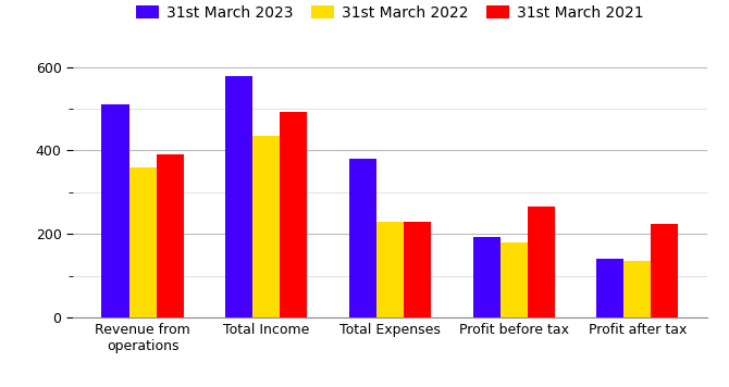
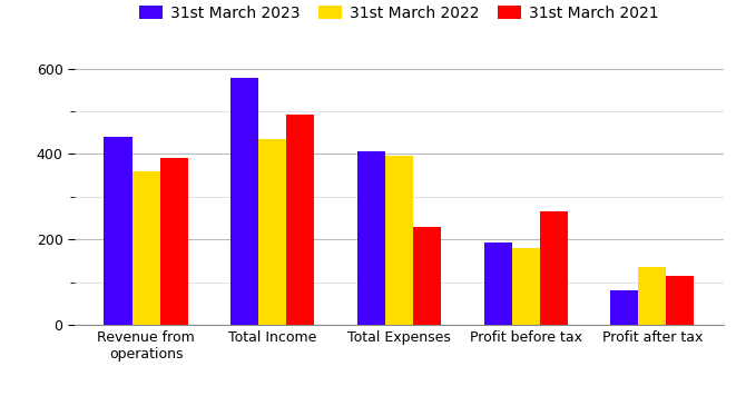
31st March 2023/Revenue from operations: 510 -> 440
31st March 2023/Total Expenses: 380 -> 405
31st March 2022/Total Expenses: 228 -> 395
31st March 2023/Profit after tax: 140 -> 80
31st March 2021/Profit after tax: 225 -> 115
